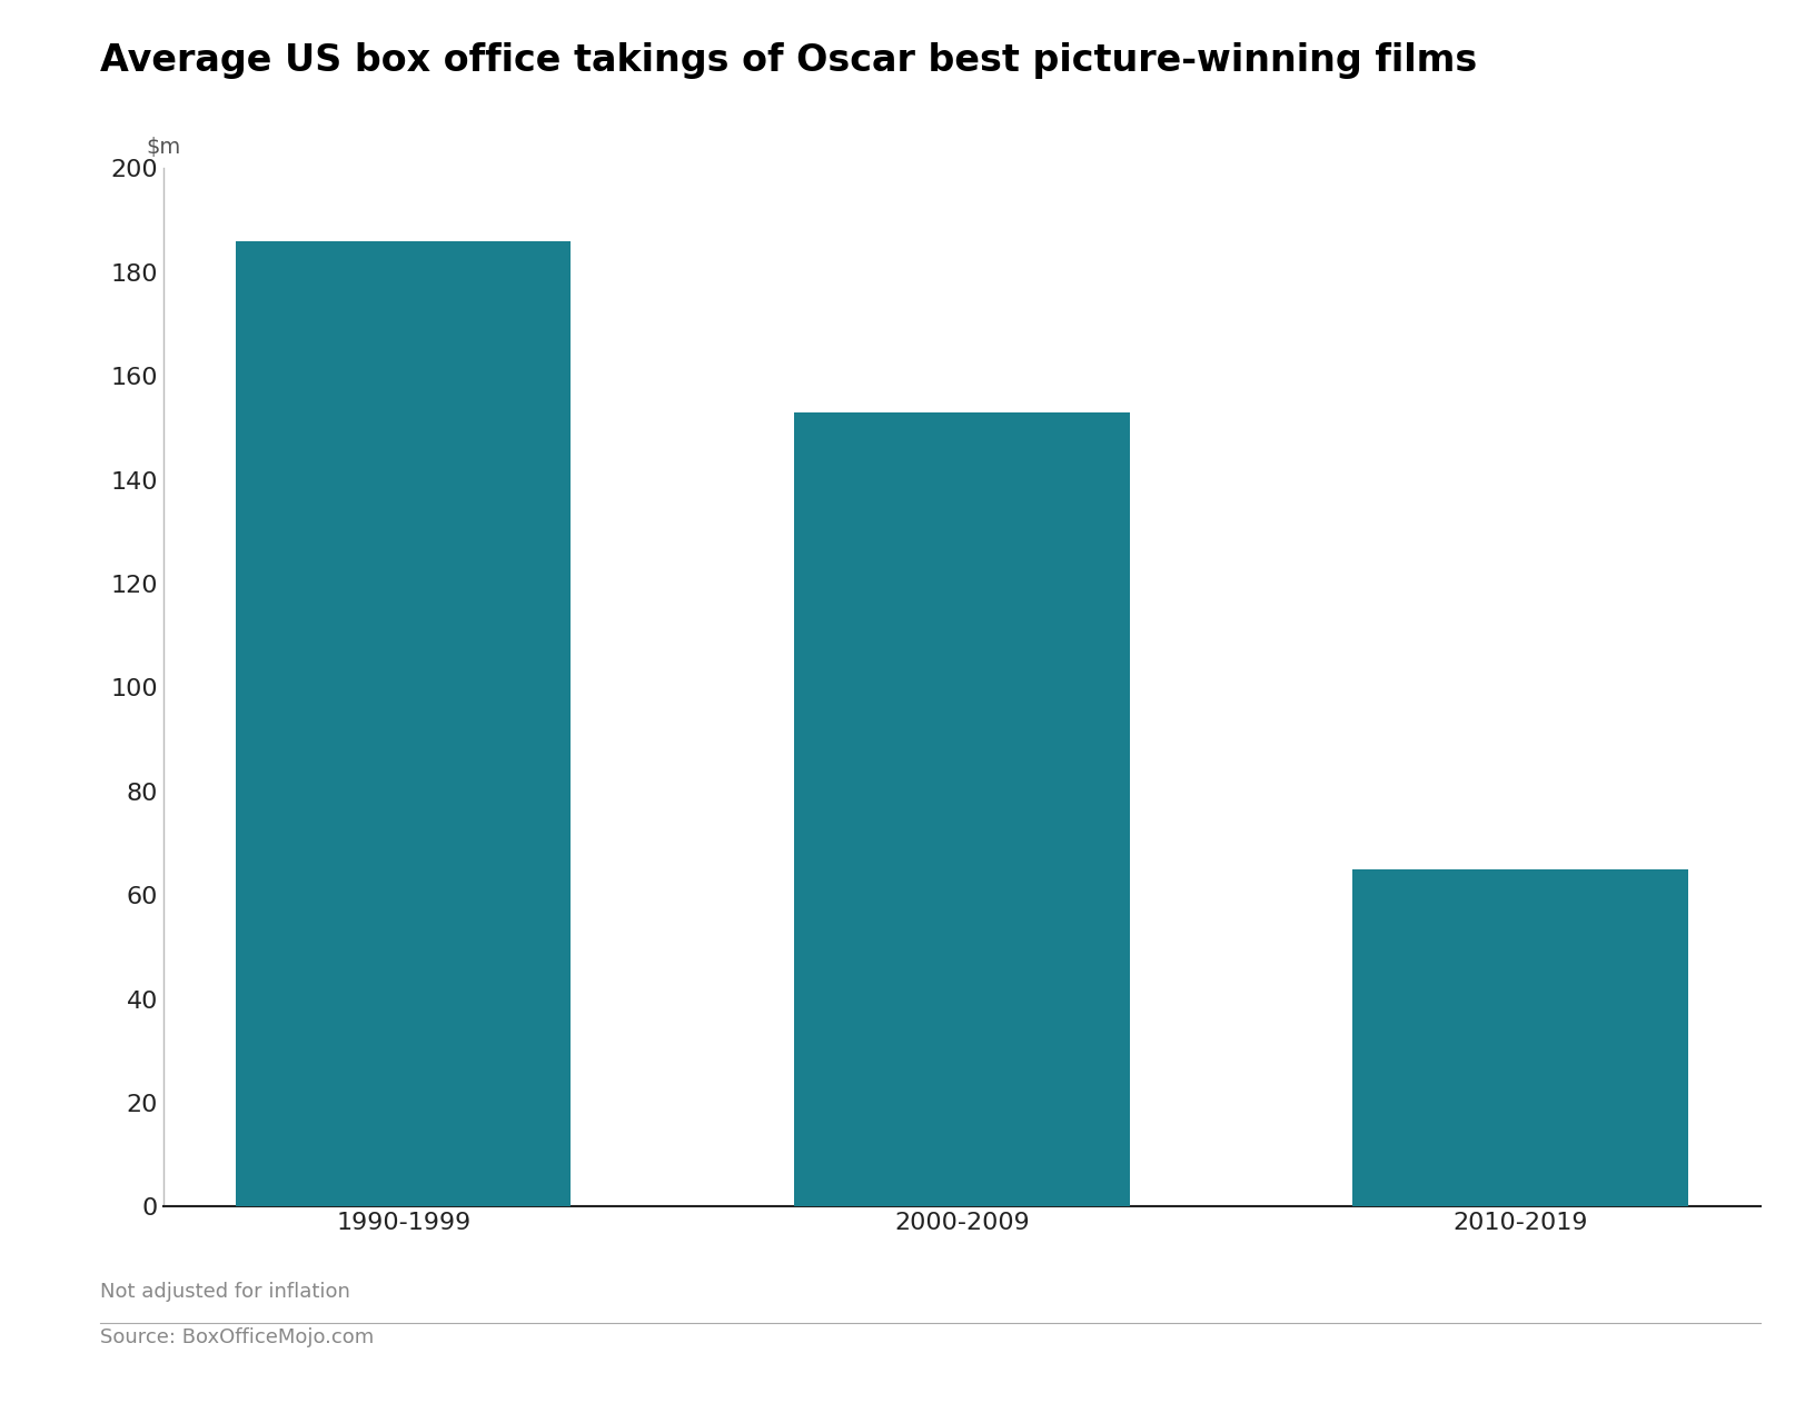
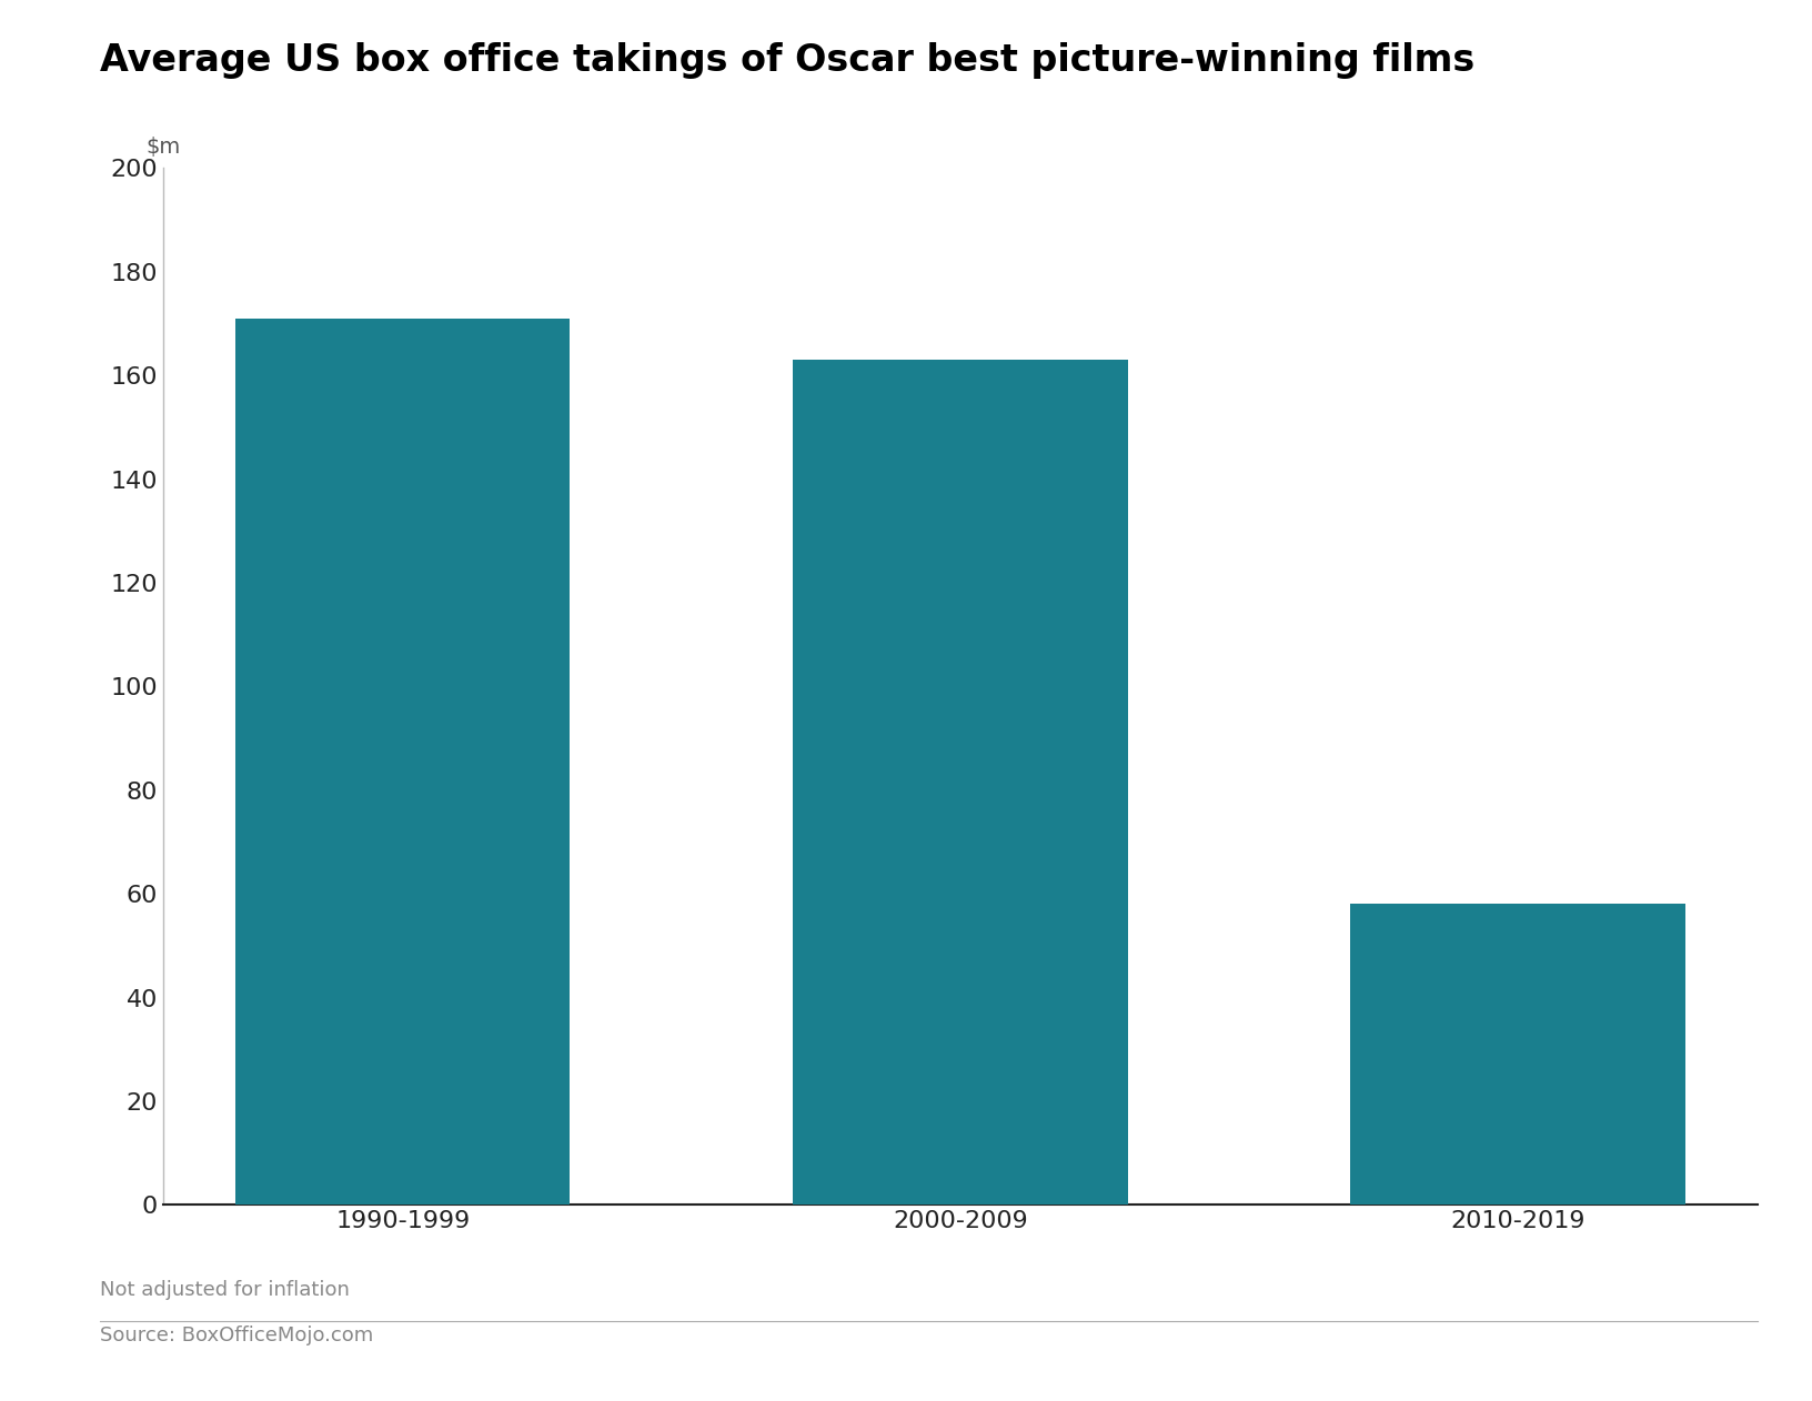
1990-1999: 186 -> 171
2000-2009: 153 -> 163
2010-2019: 65 -> 58
